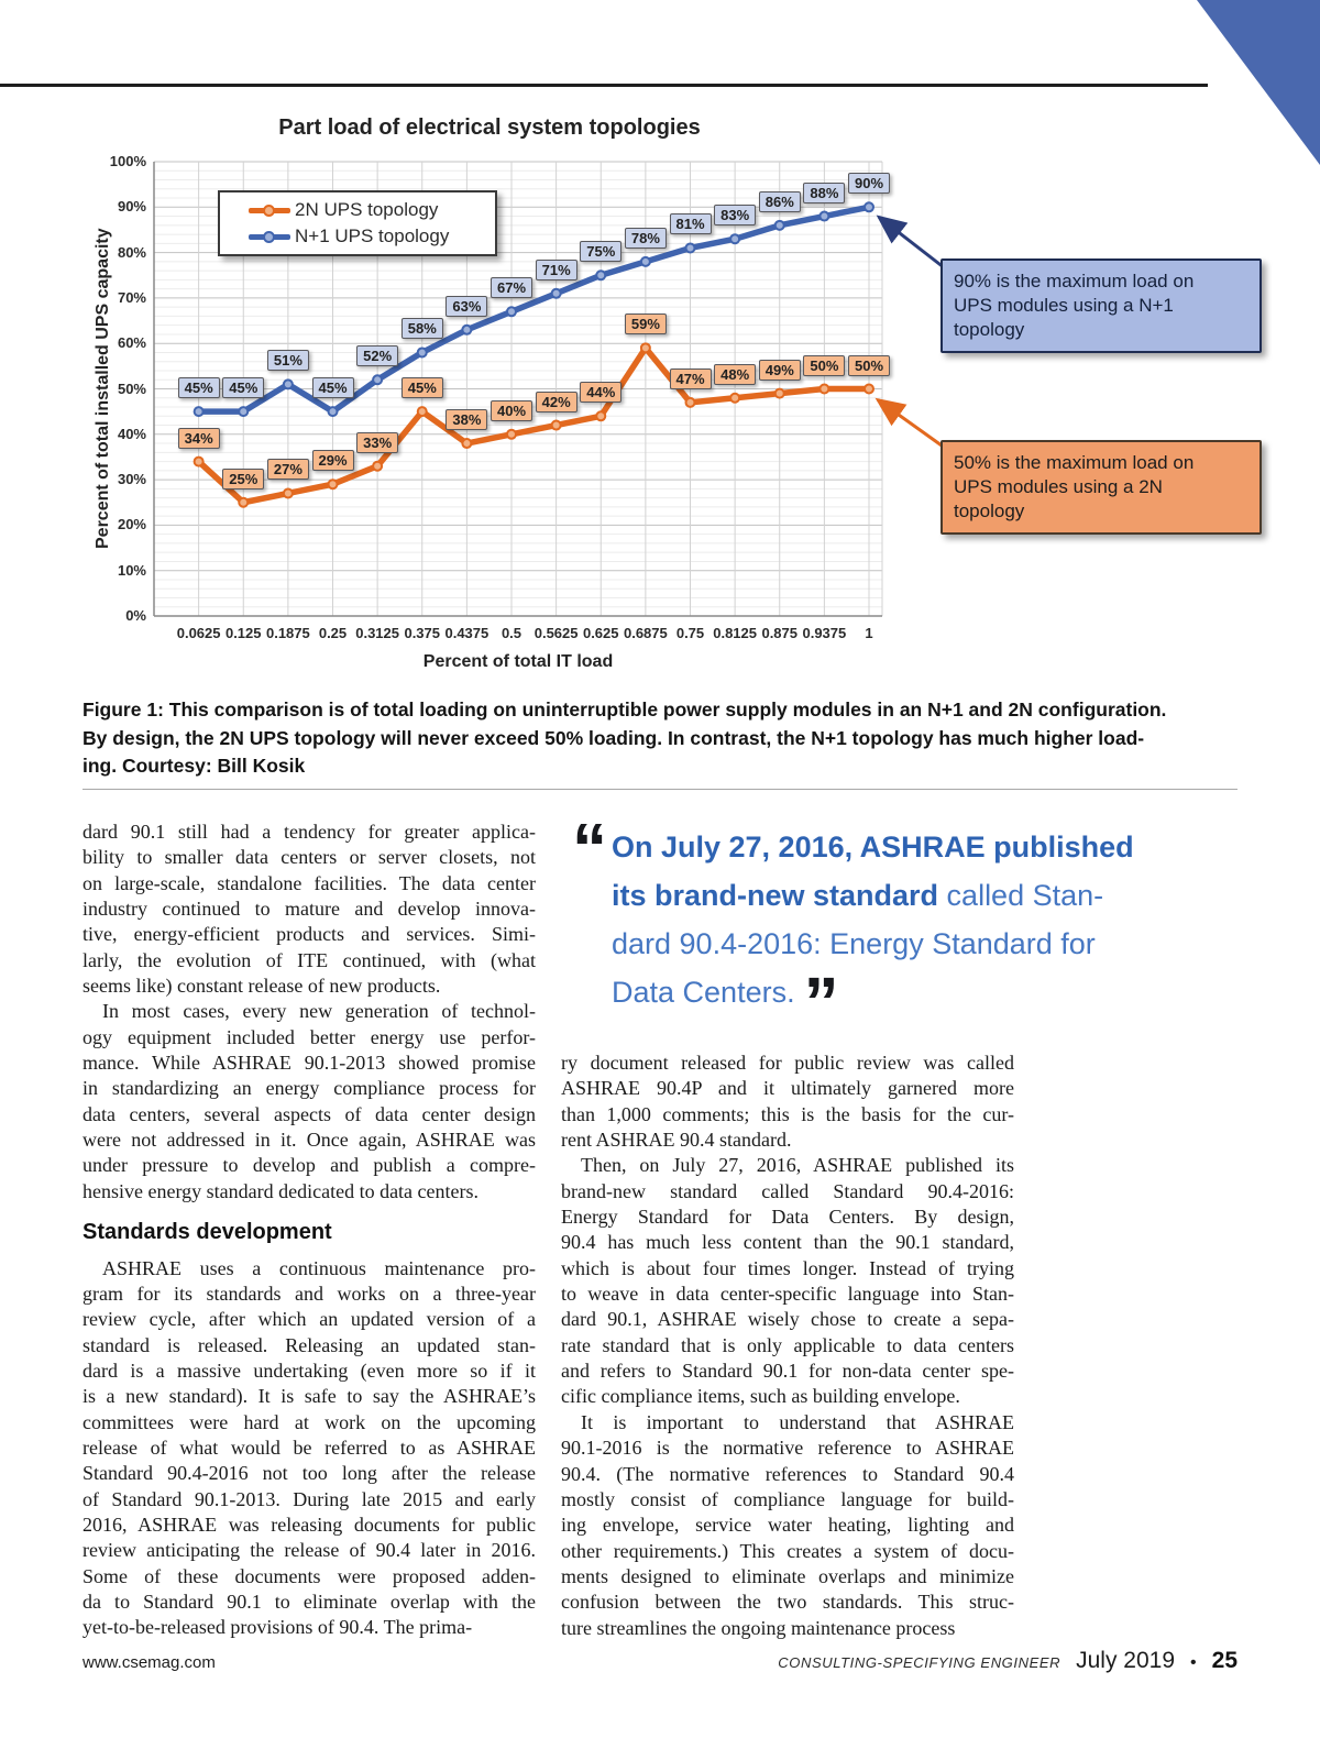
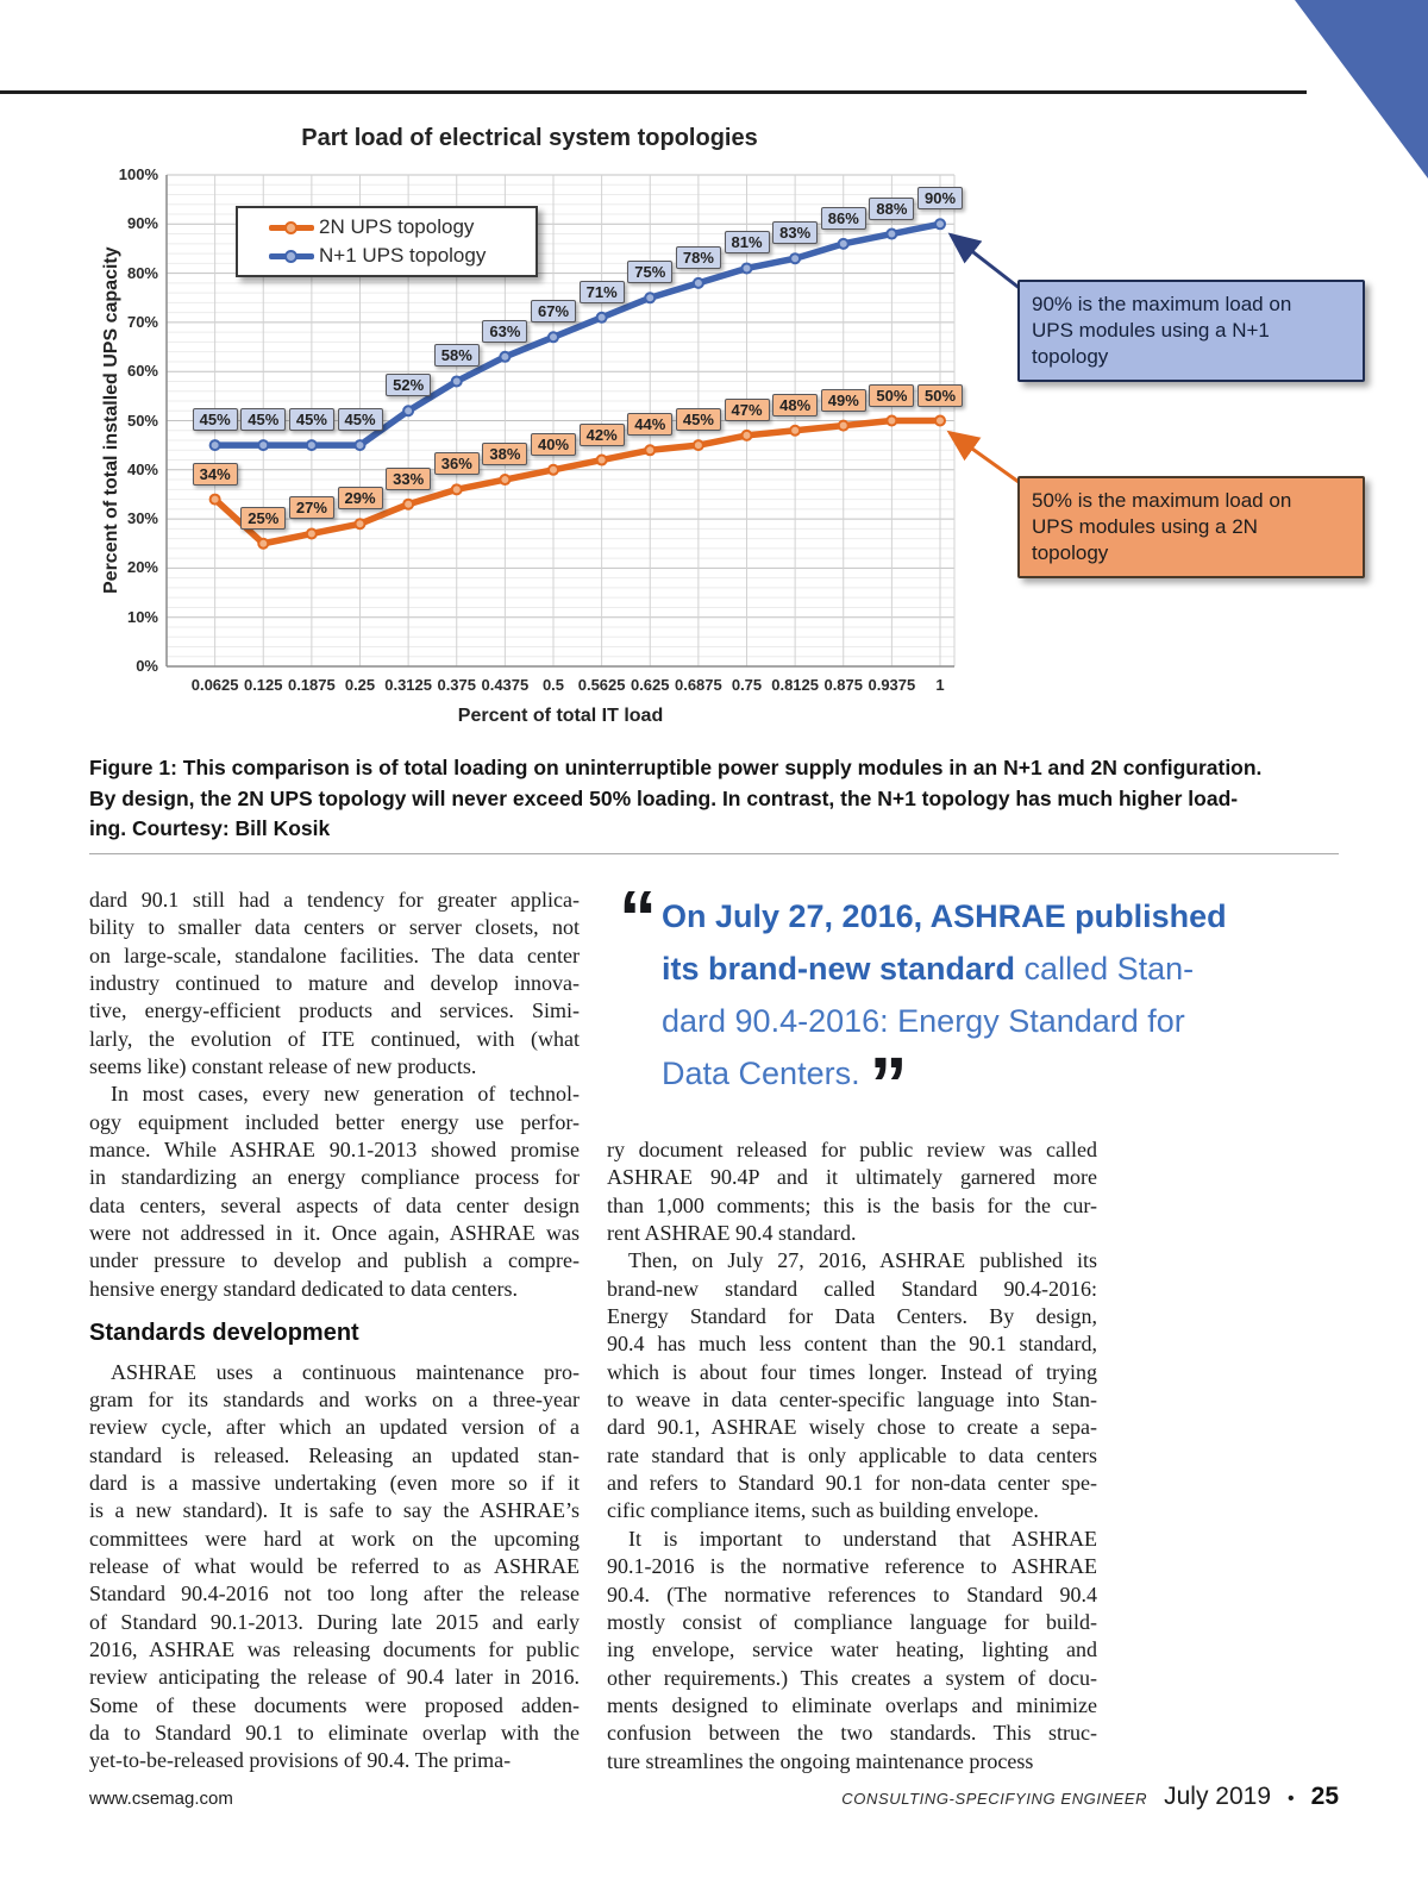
N+1 UPS topology/0.1875: 51% -> 45%
2N UPS topology/0.375: 45% -> 36%
2N UPS topology/0.6875: 59% -> 45%
